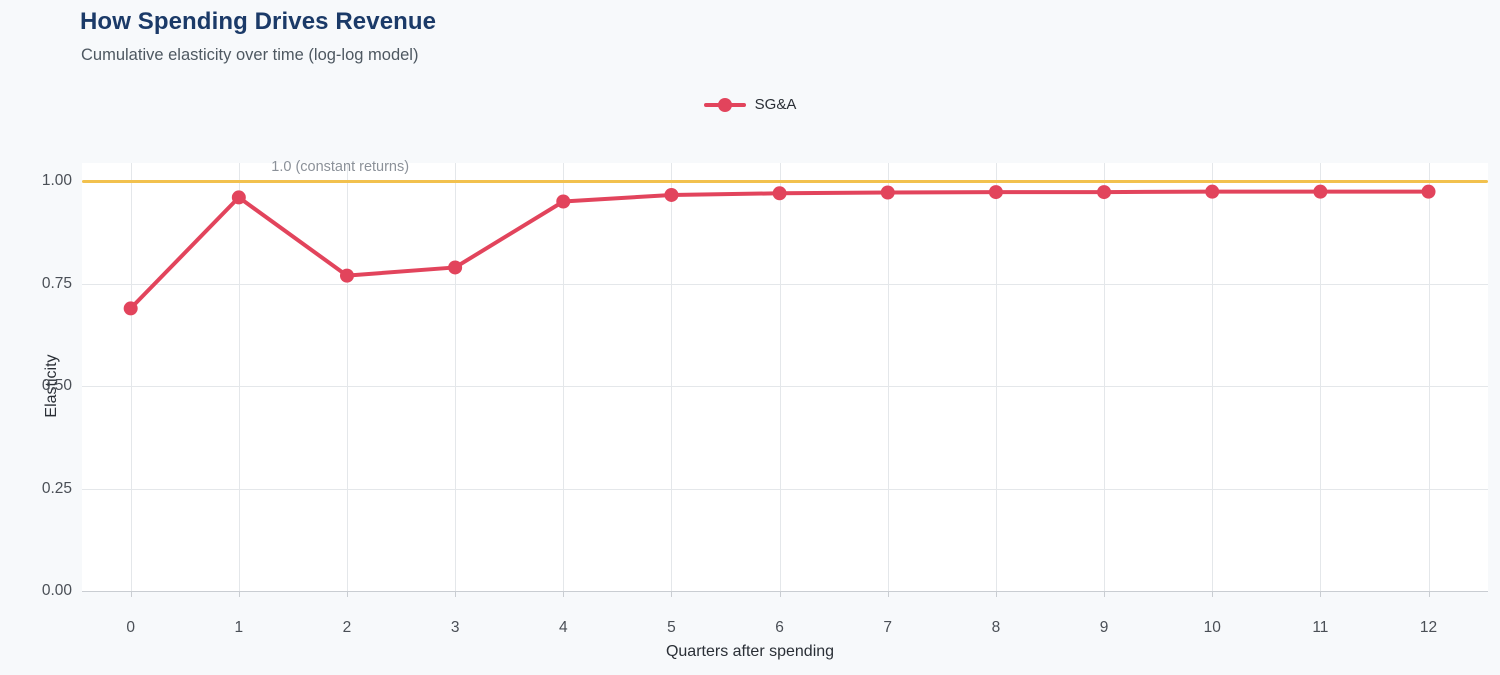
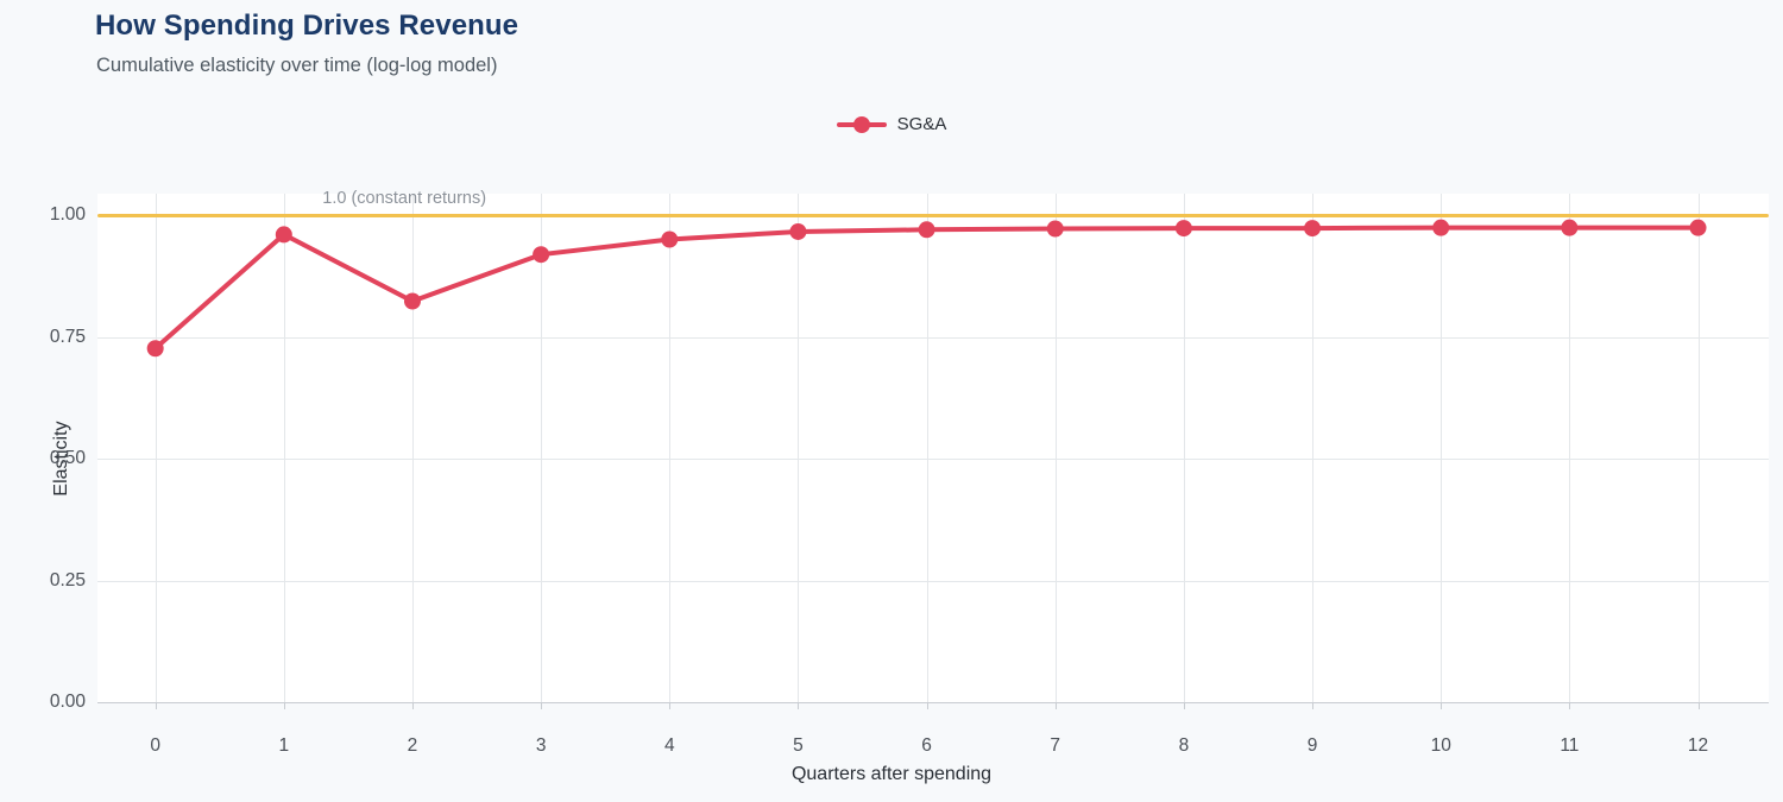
0: 0.69 -> 0.73
2: 0.77 -> 0.82
3: 0.79 -> 0.92
